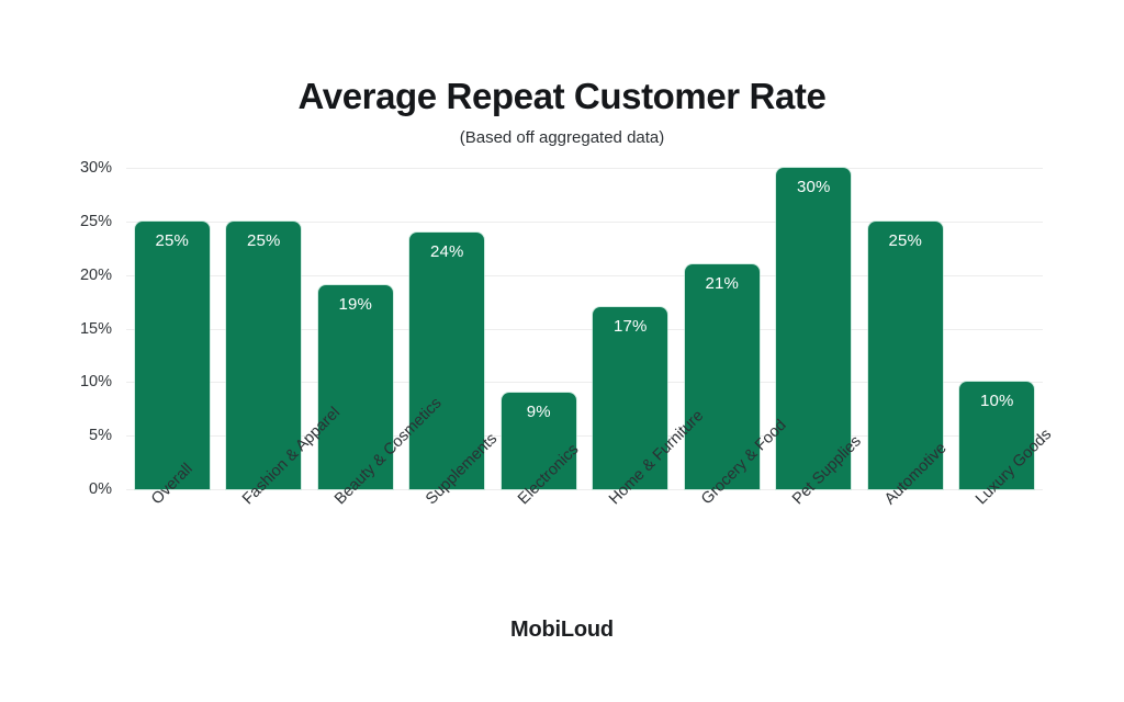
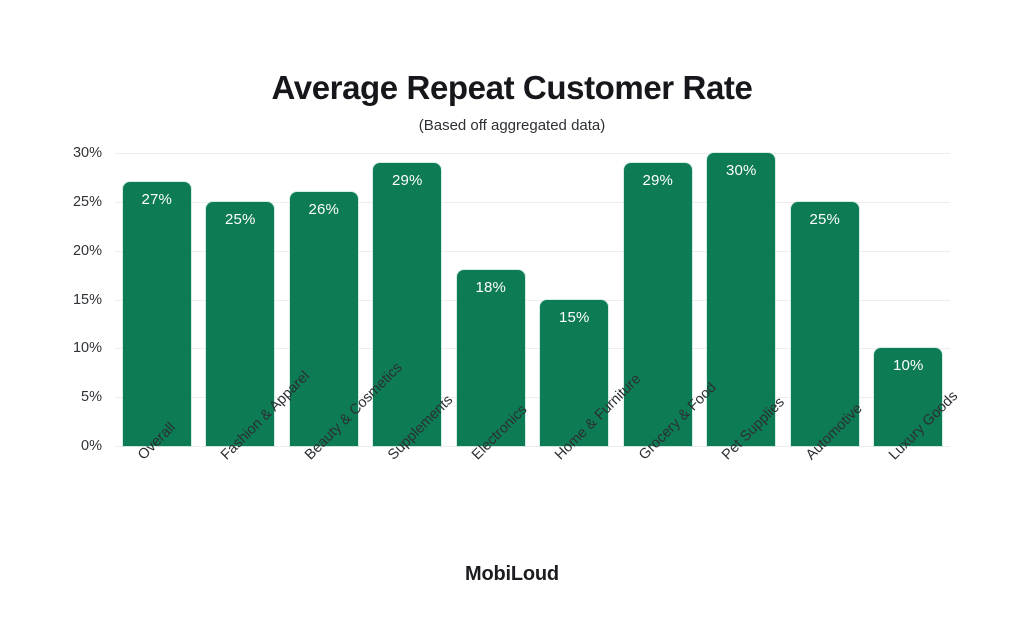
Overall: 25% -> 27%
Beauty & Cosmetics: 19% -> 26%
Supplements: 24% -> 29%
Electronics: 9% -> 18%
Home & Furniture: 17% -> 15%
Grocery & Food: 21% -> 29%
